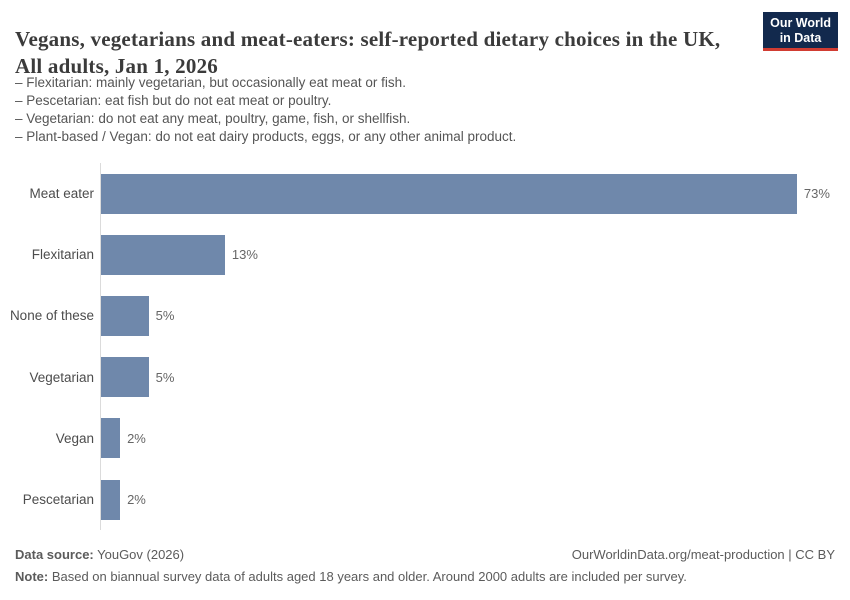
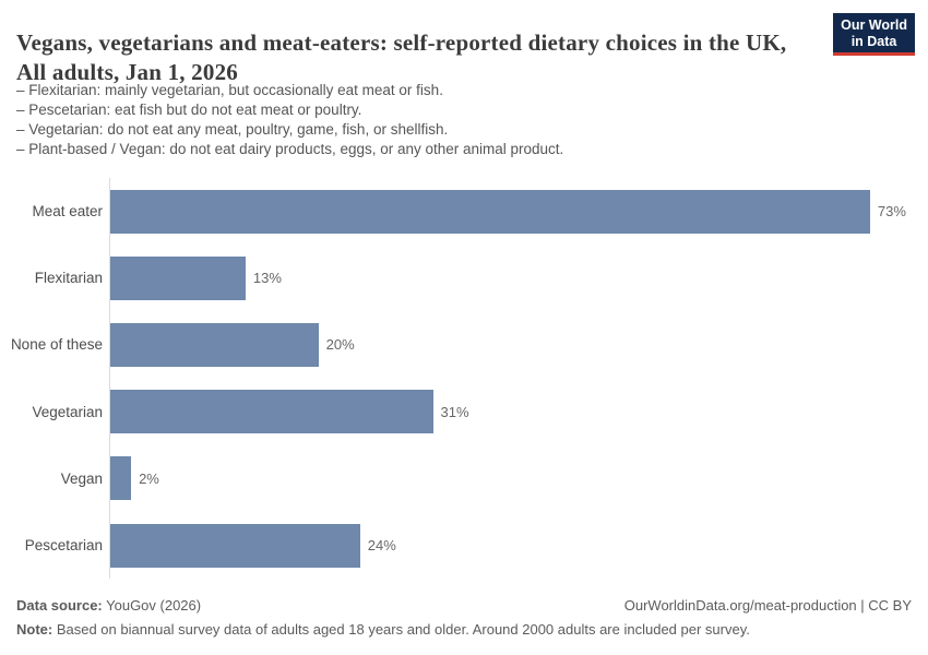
None of these: 5% -> 20%
Vegetarian: 5% -> 31%
Pescetarian: 2% -> 24%
